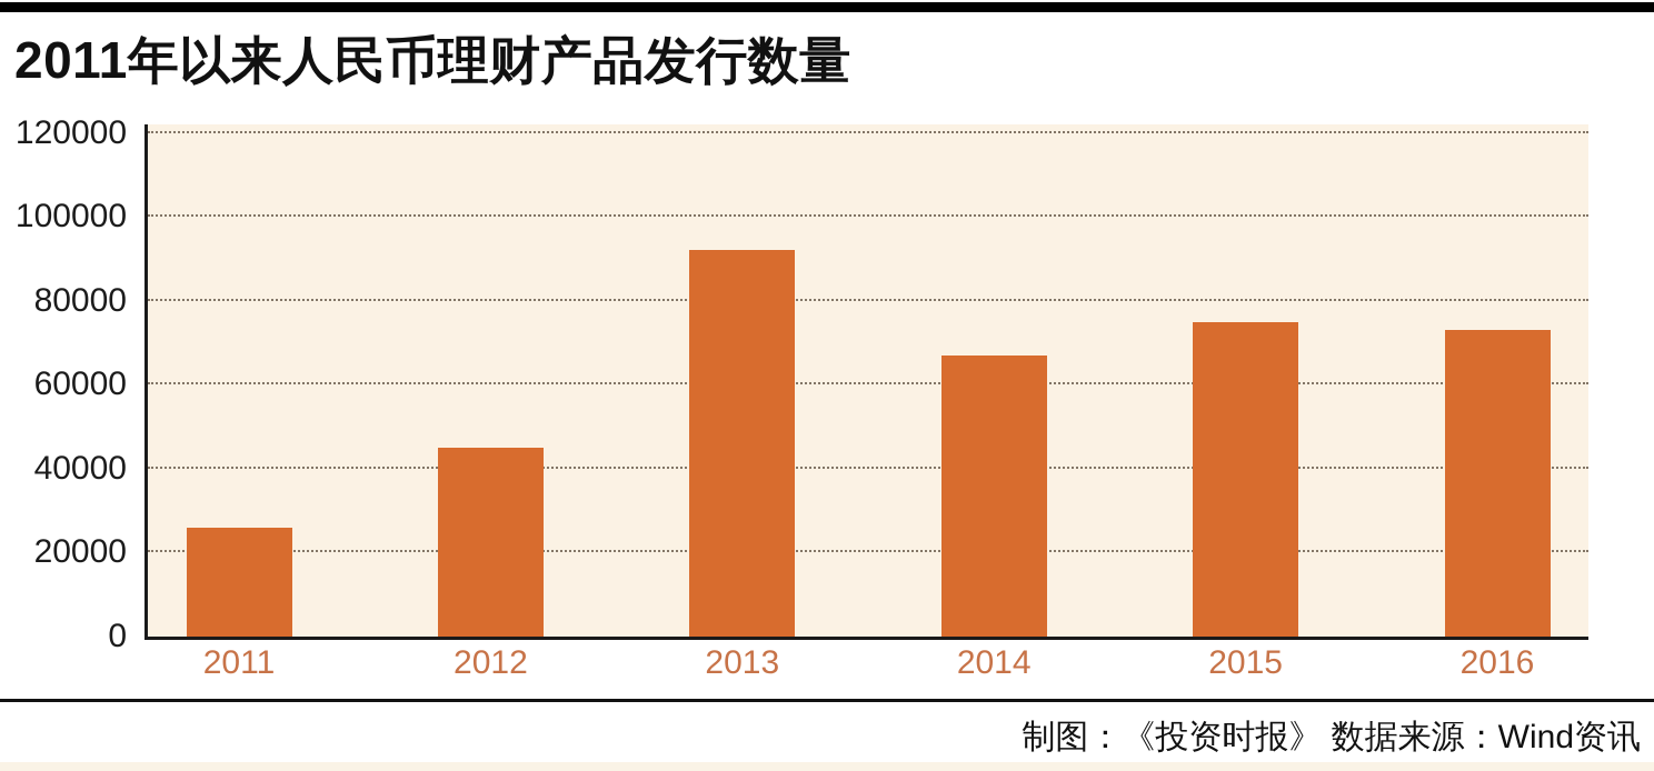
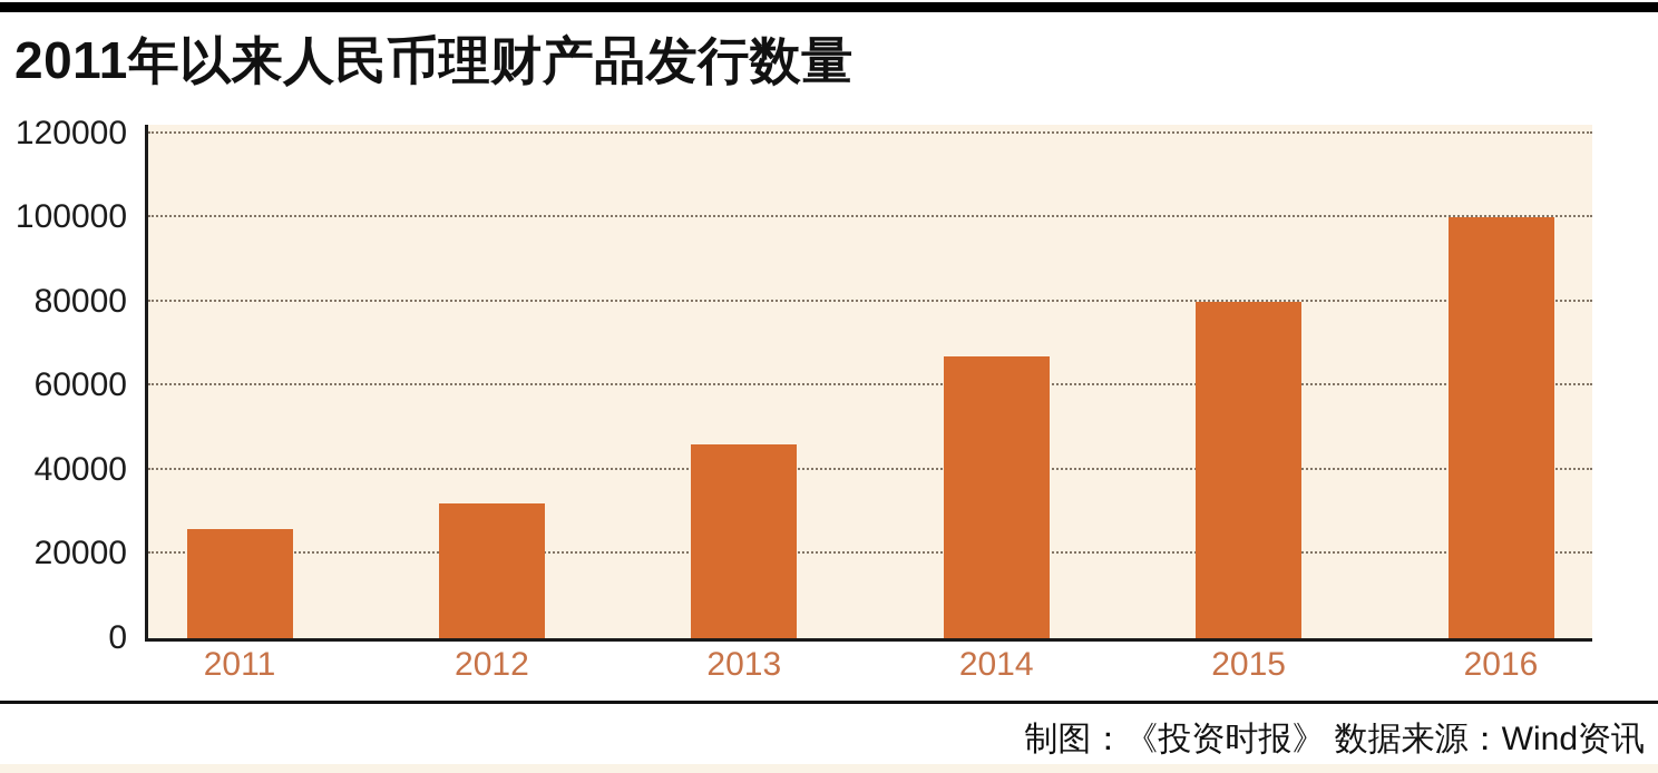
2012: 45000 -> 32000
2013: 92000 -> 46000
2015: 75000 -> 80000
2016: 73000 -> 100000
